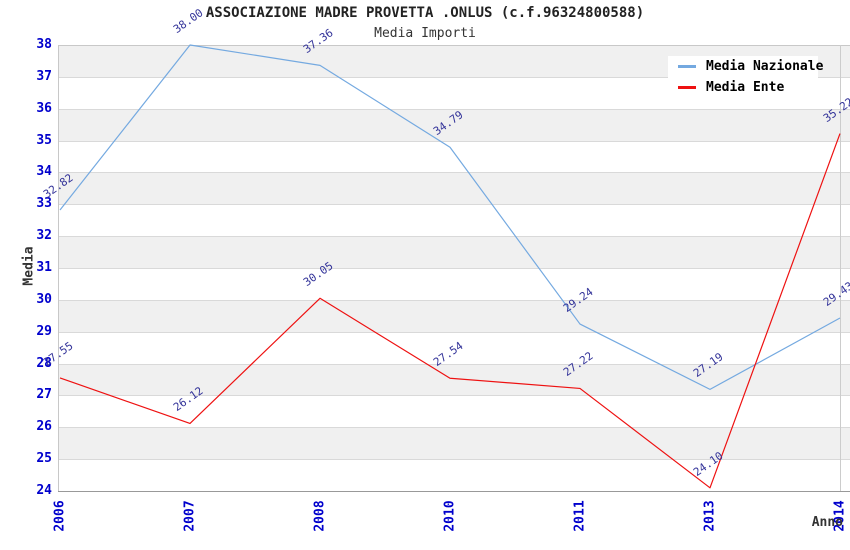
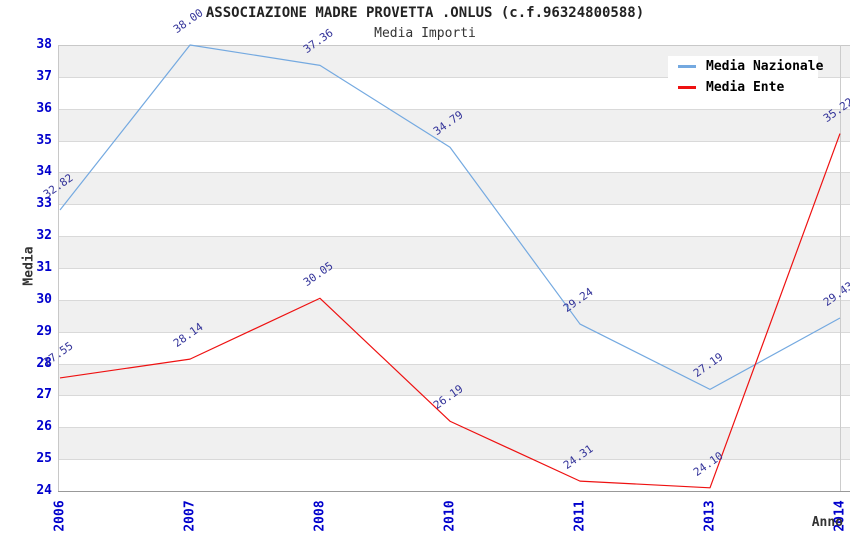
Media Ente/2007: 26.12 -> 28.14
Media Ente/2010: 27.54 -> 26.19
Media Ente/2011: 27.22 -> 24.31
